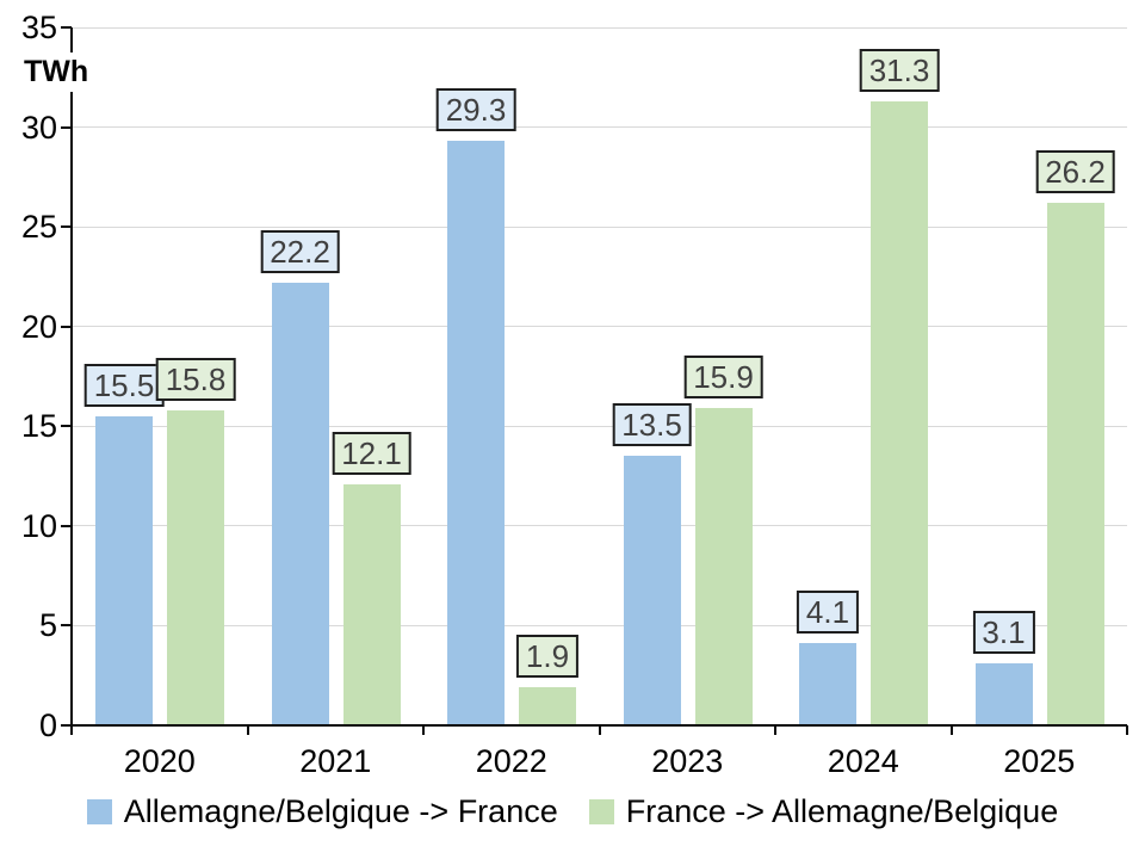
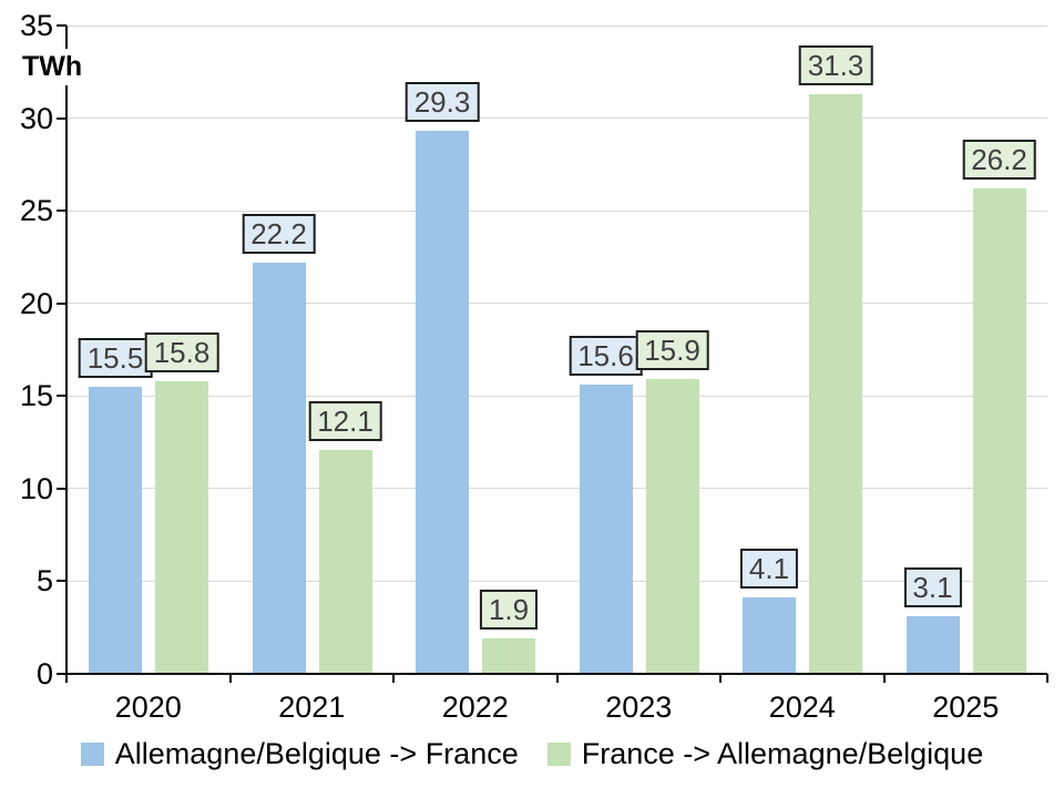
Allemagne/Belgique -> France/2023: 13.5 -> 15.6
